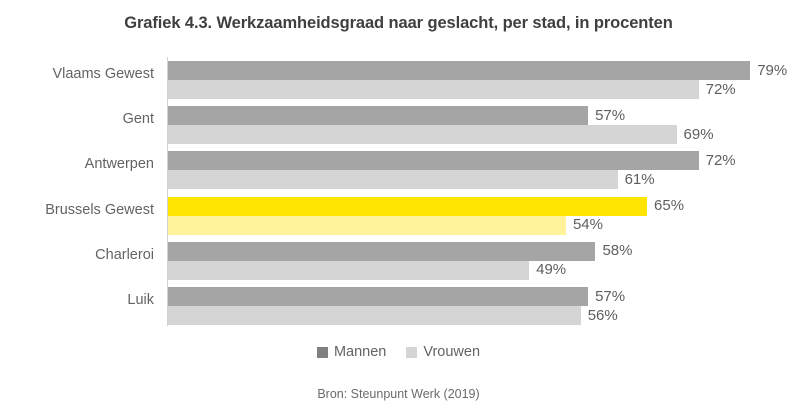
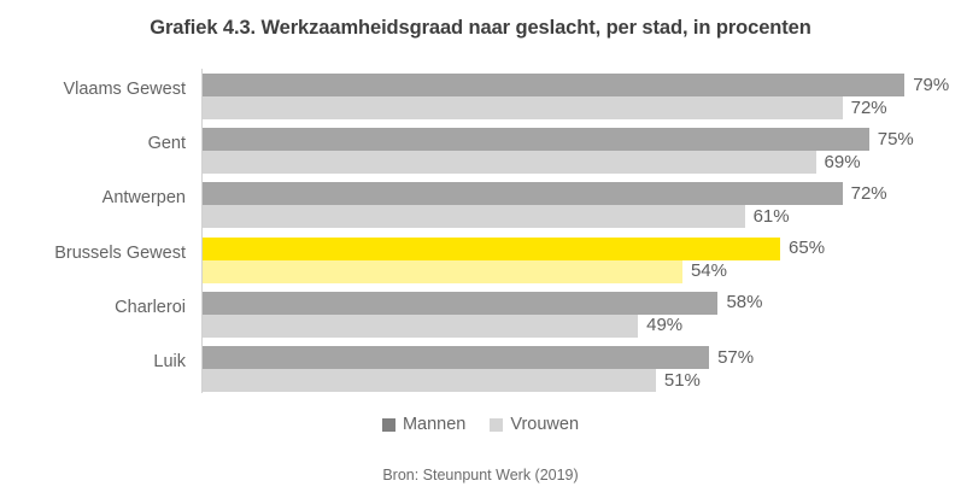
Mannen/Gent: 57% -> 75%
Vrouwen/Luik: 56% -> 51%
